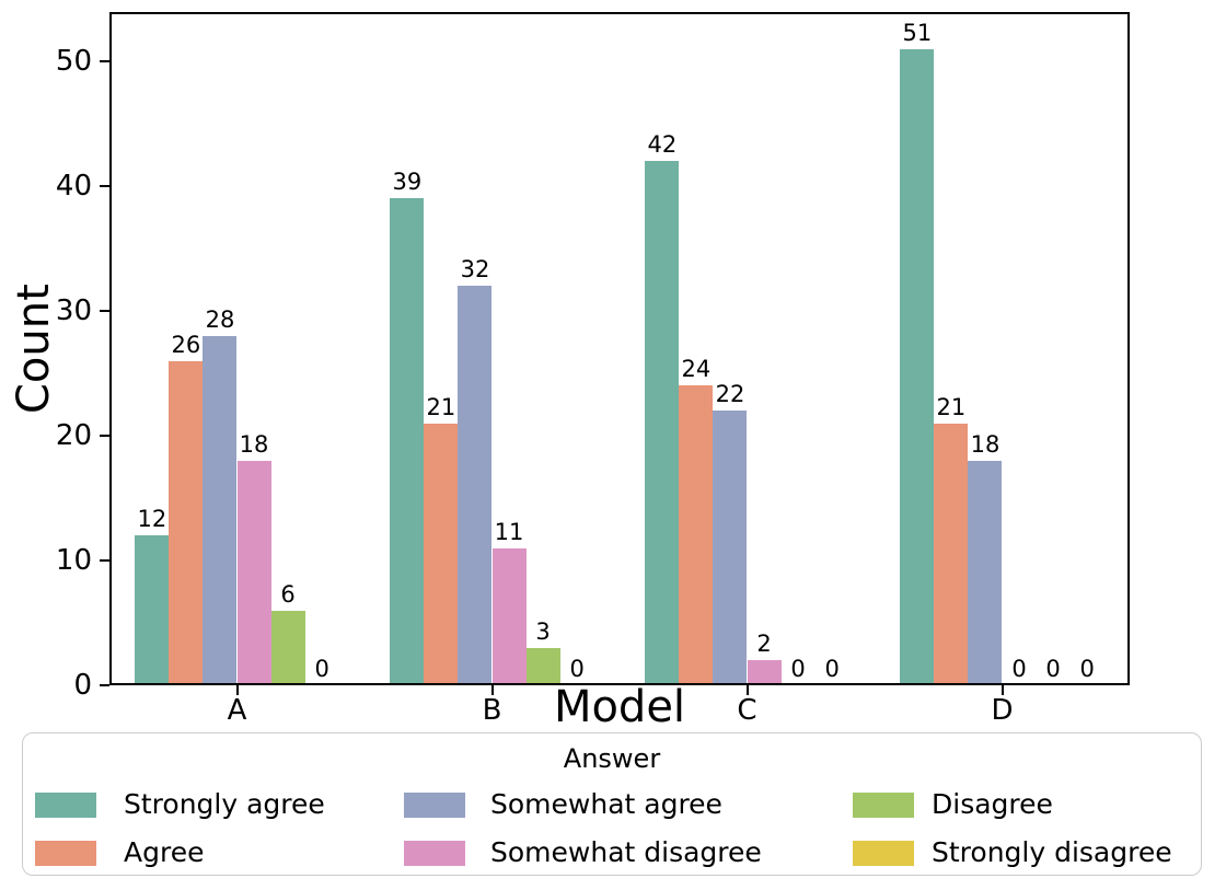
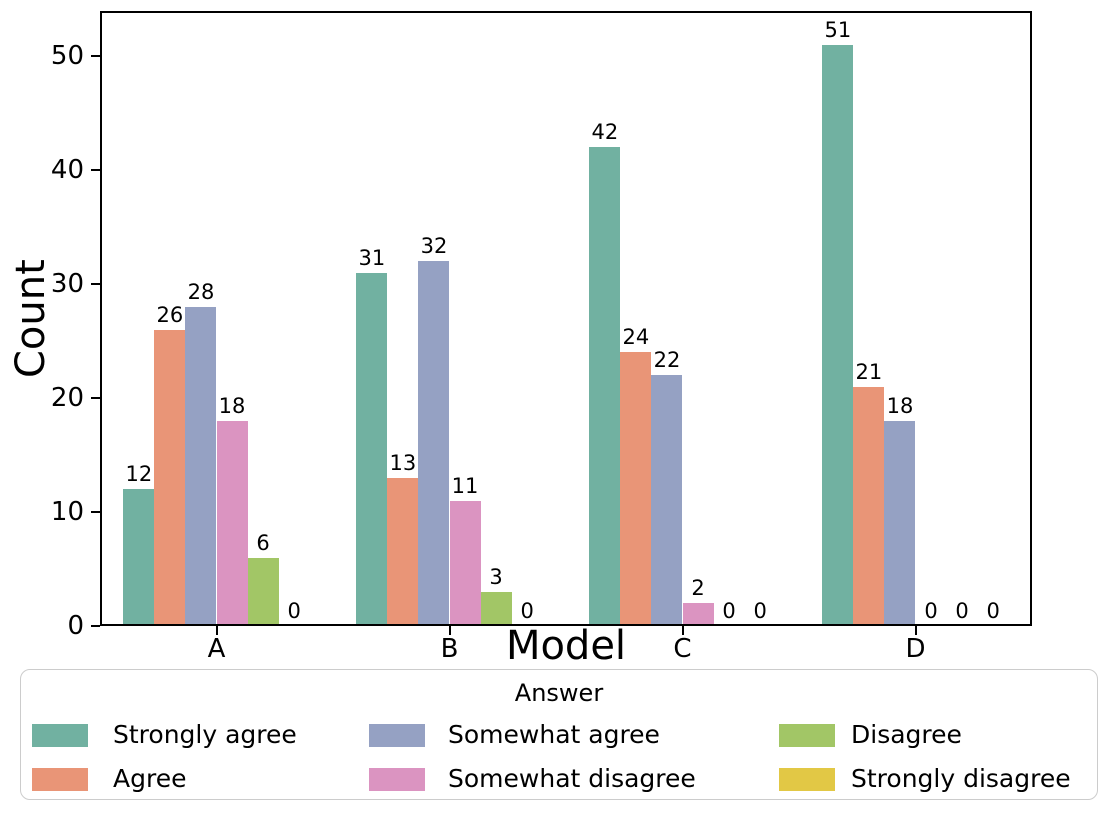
Strongly agree/B: 39 -> 31
Agree/B: 21 -> 13
